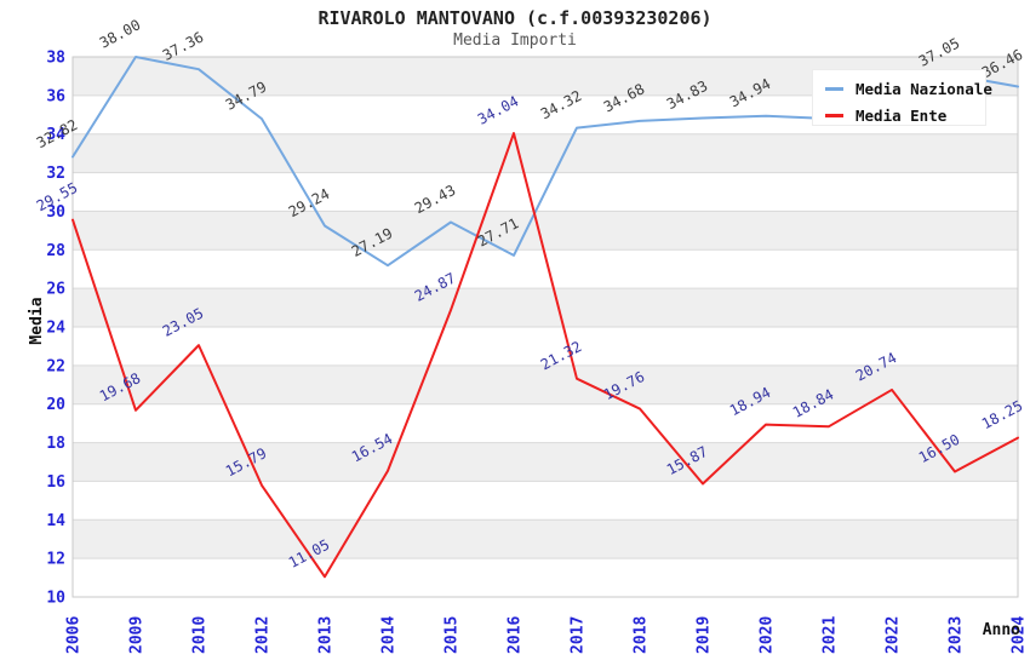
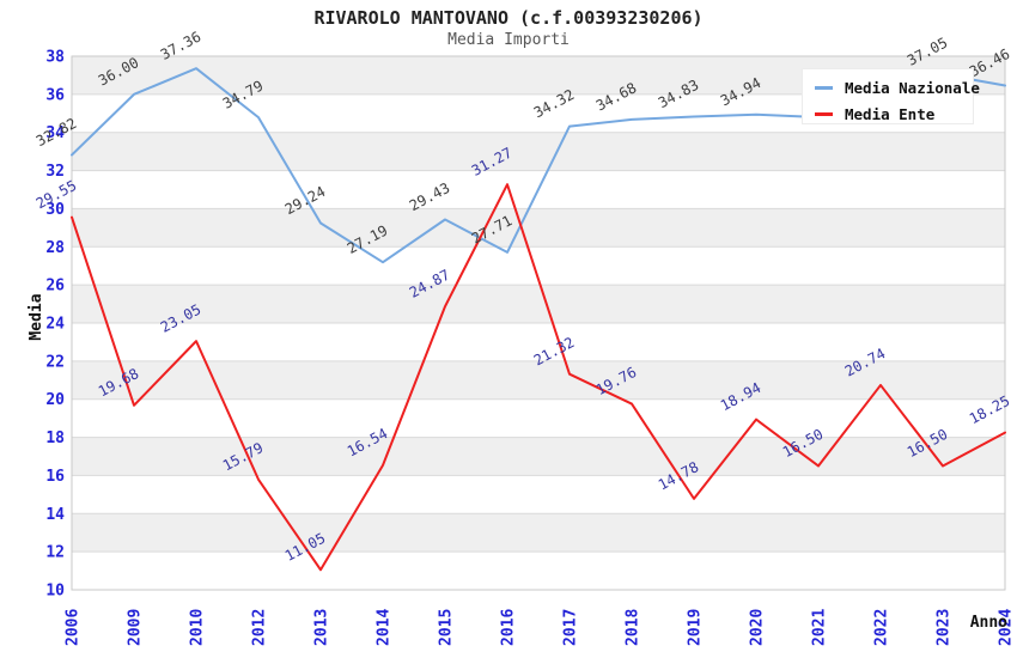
Media Nazionale/2009: 38.00 -> 36.00
Media Ente/2016: 34.04 -> 31.27
Media Ente/2019: 15.87 -> 14.78
Media Ente/2021: 18.84 -> 16.50
